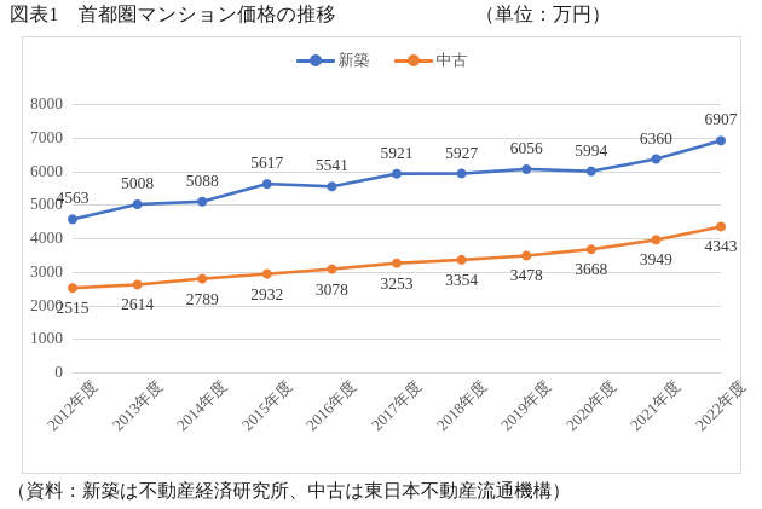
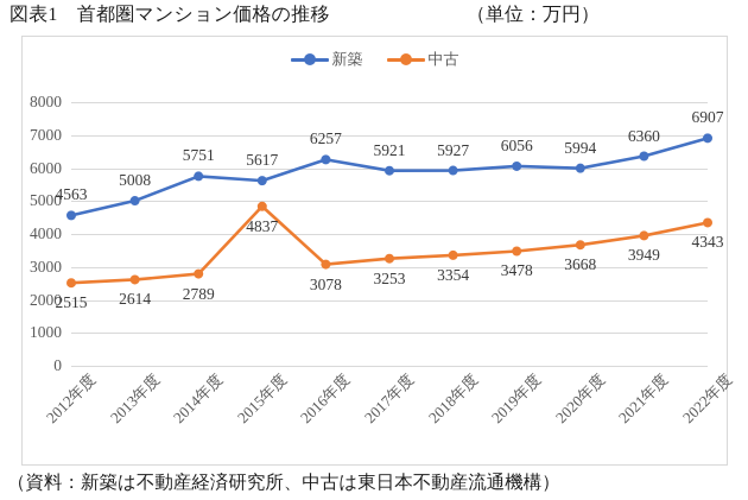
新築/2014年度: 5088 -> 5751
中古/2015年度: 2932 -> 4837
新築/2016年度: 5541 -> 6257
